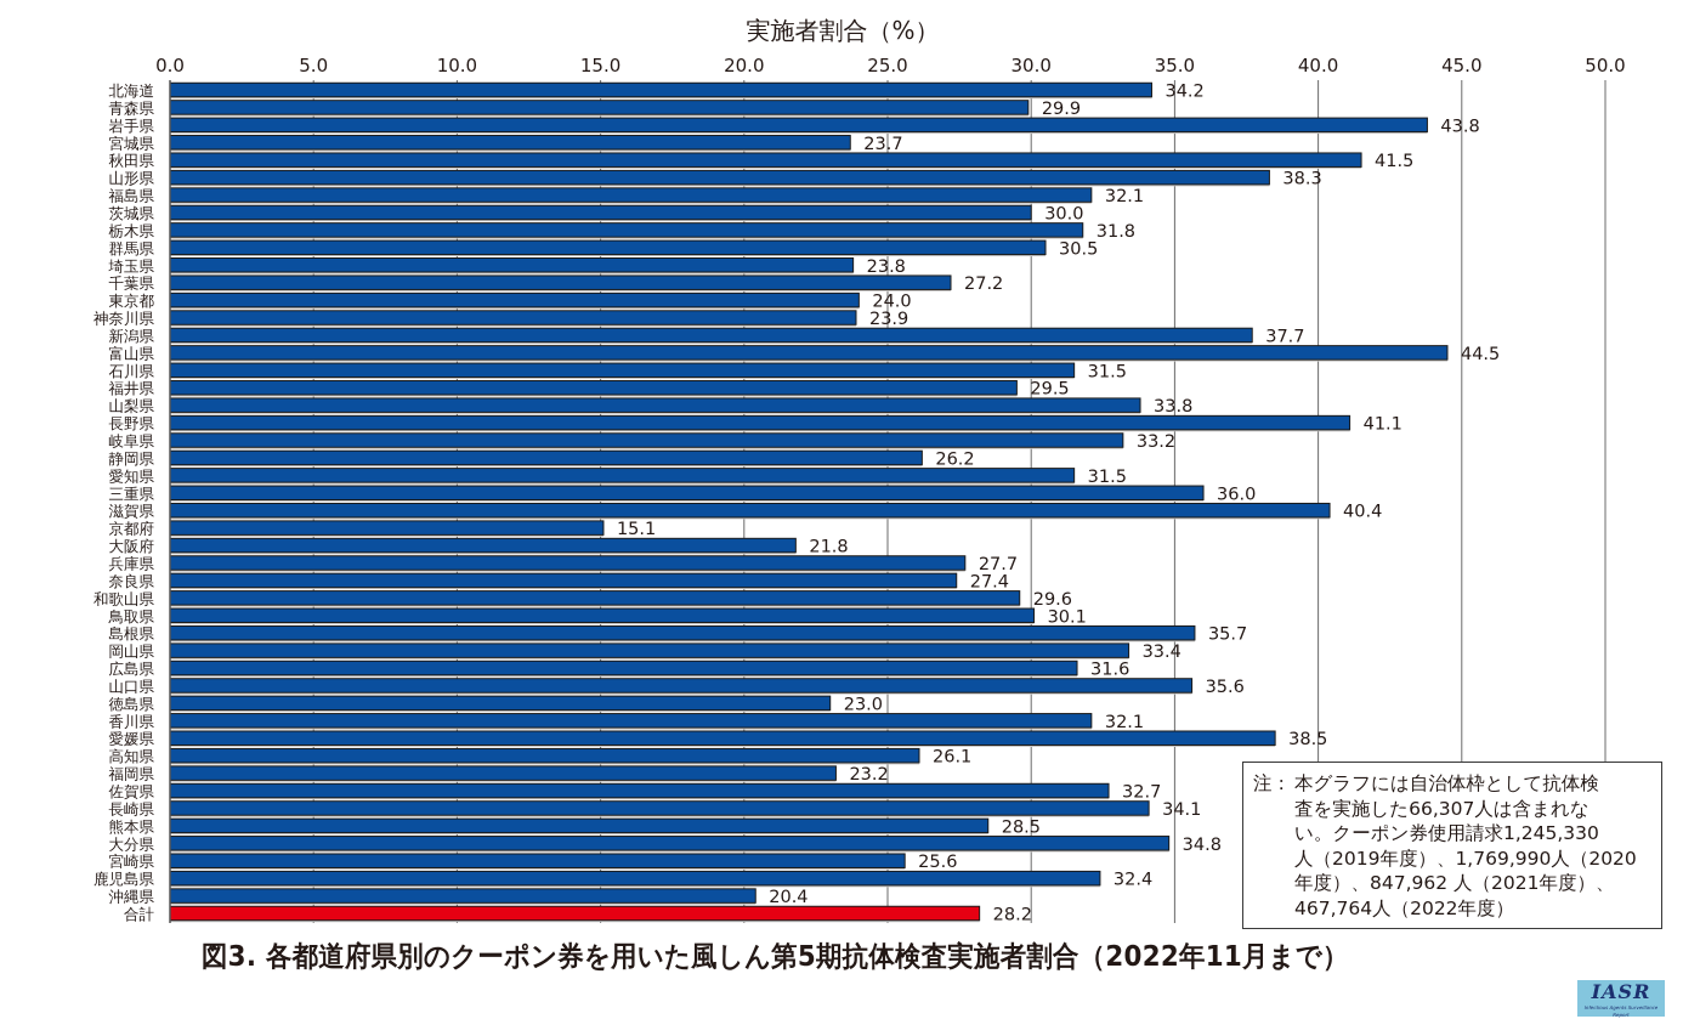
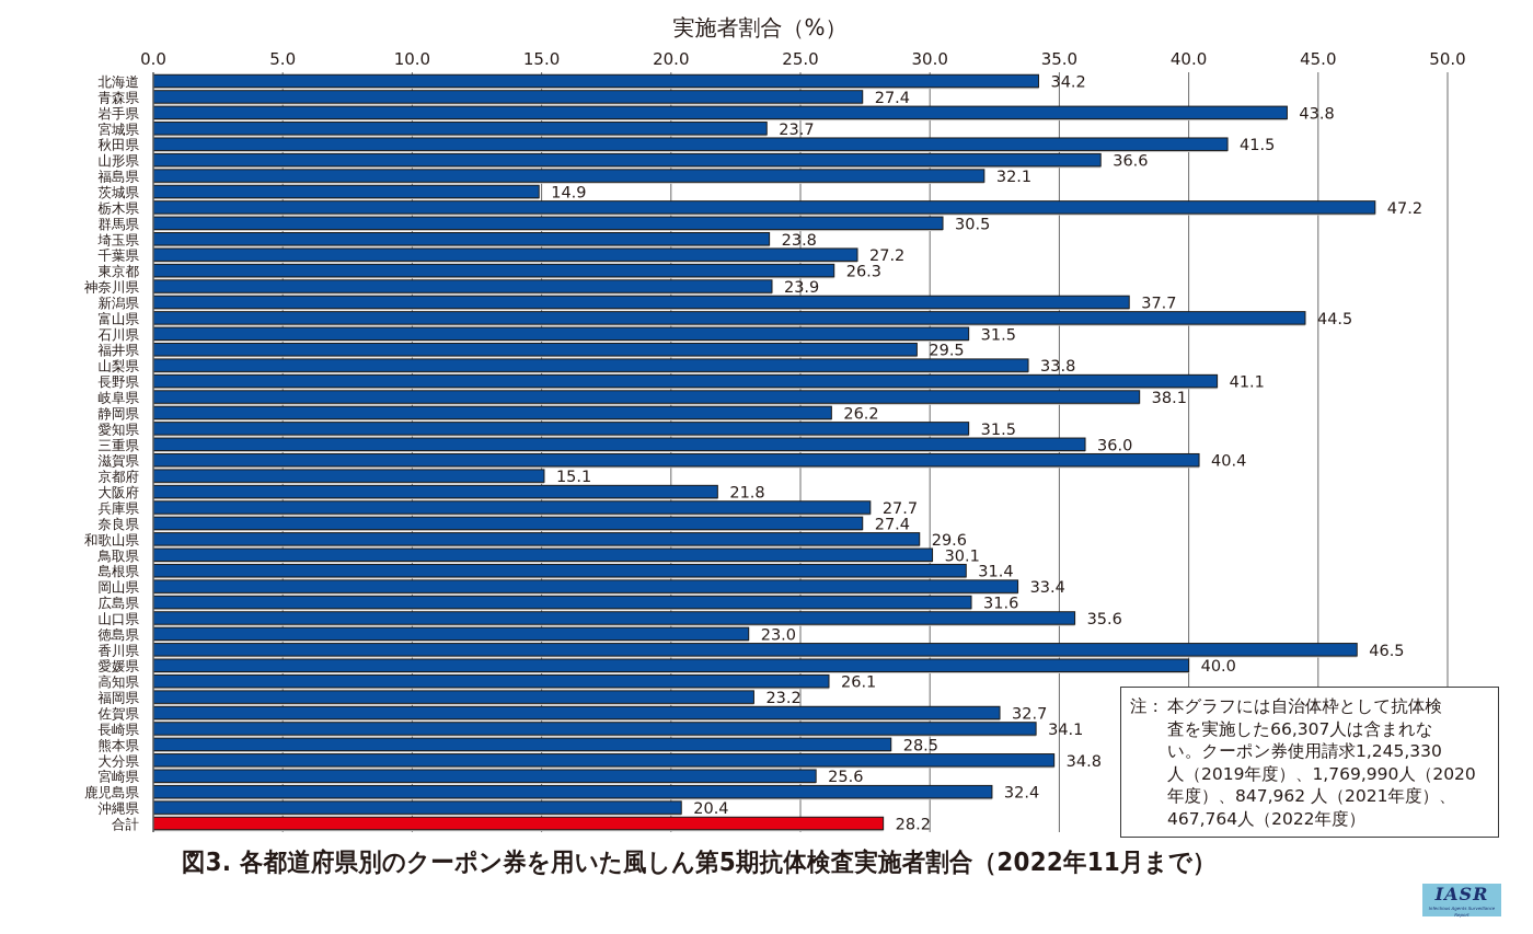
青森県: 29.9 -> 27.4
山形県: 38.3 -> 36.6
茨城県: 30.0 -> 14.9
栃木県: 31.8 -> 47.2
東京都: 24.0 -> 26.3
岐阜県: 33.2 -> 38.1
島根県: 35.7 -> 31.4
香川県: 32.1 -> 46.5
愛媛県: 38.5 -> 40.0
